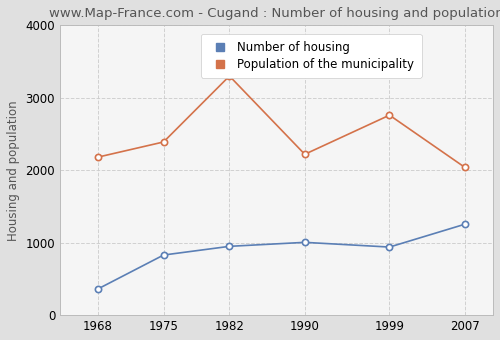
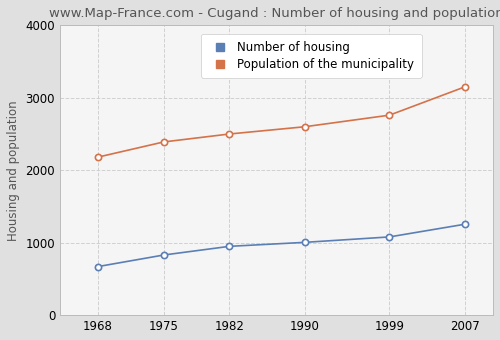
Number of housing/1968: 360 -> 670
Population of the municipality/1982: 3300 -> 2500
Population of the municipality/1990: 2220 -> 2600
Number of housing/1999: 940 -> 1080
Population of the municipality/2007: 2040 -> 3150
